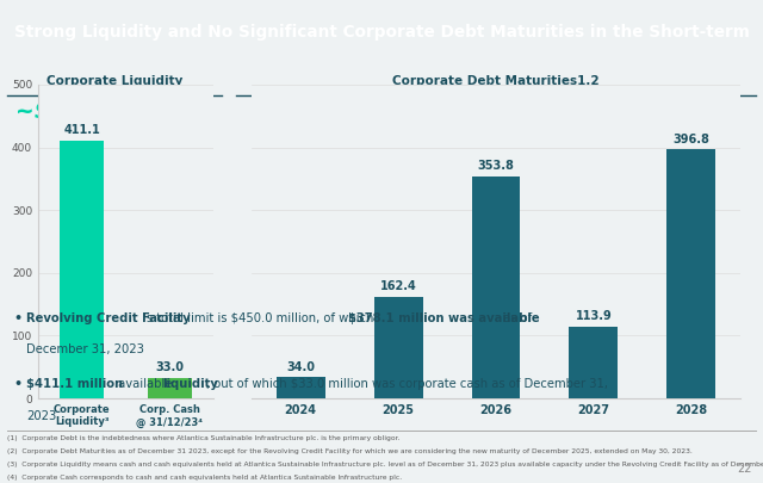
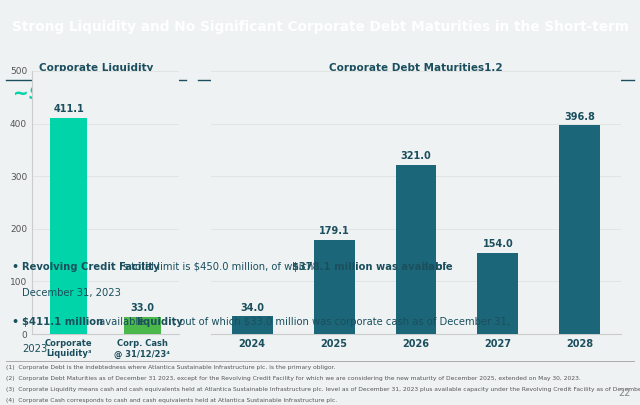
2025: 162.4 -> 179.1
2026: 353.8 -> 321.0
2027: 113.9 -> 154.0
